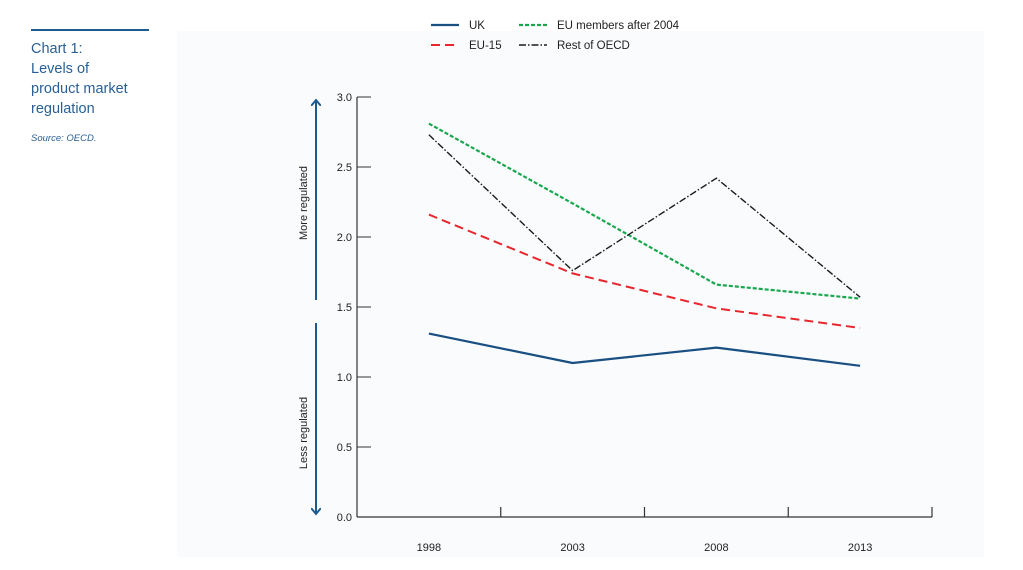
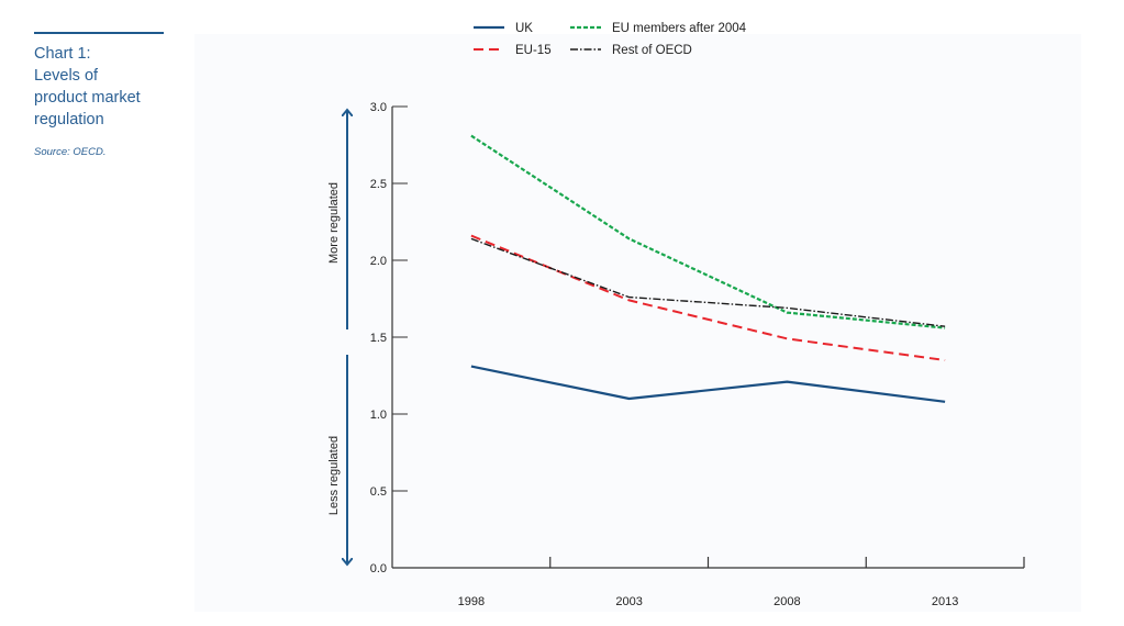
Rest of OECD/1998: 2.73 -> 2.14
EU members after 2004/2003: 2.24 -> 2.14
Rest of OECD/2008: 2.42 -> 1.69
